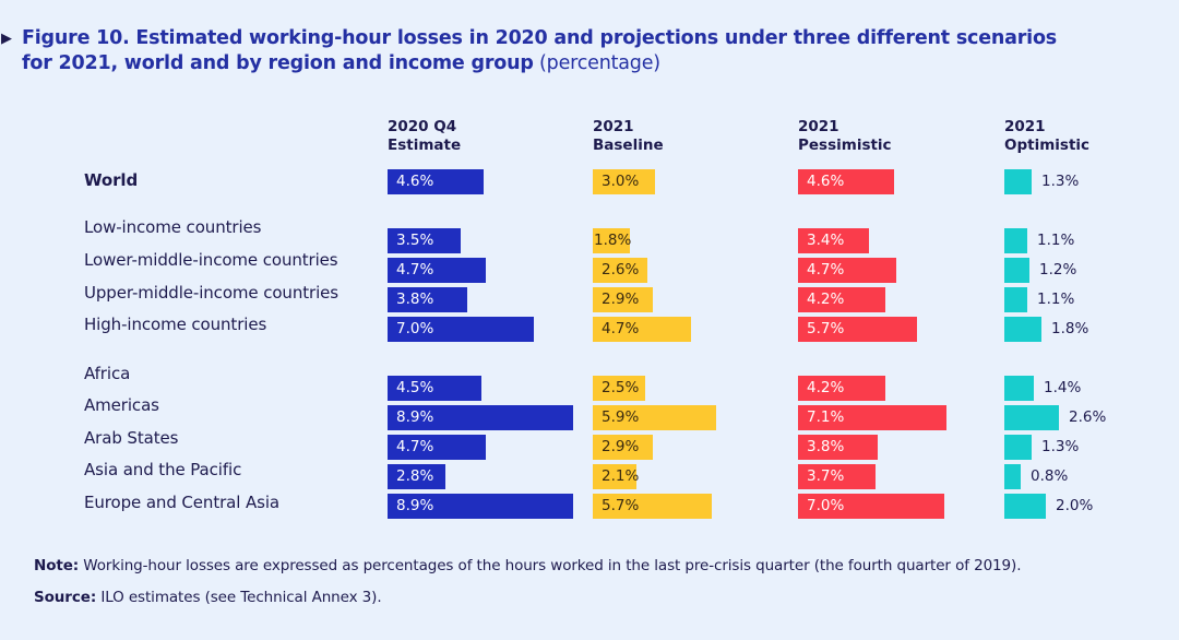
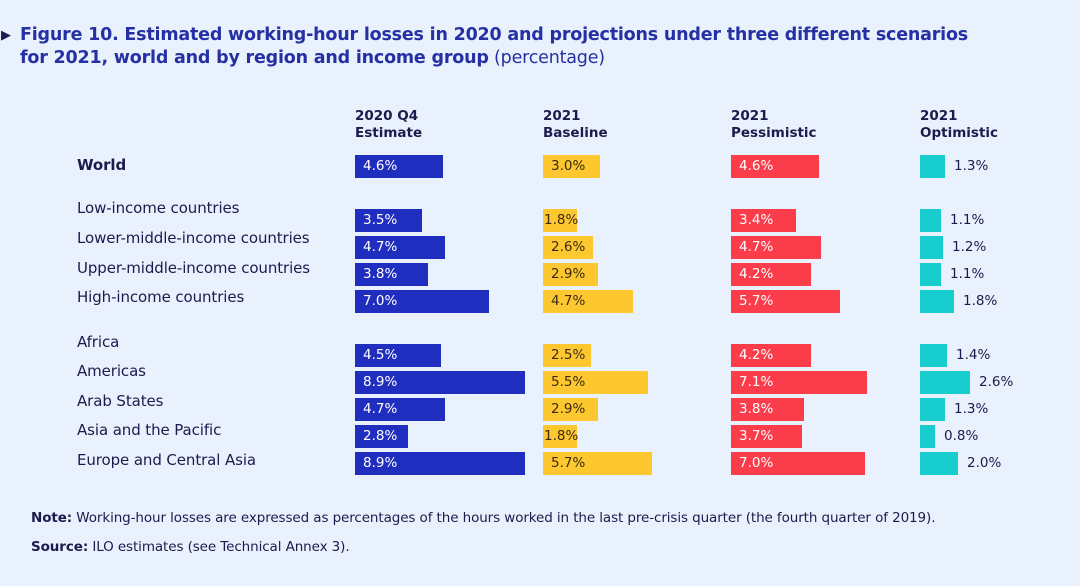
2021 Baseline/Americas: 5.9% -> 5.5%
2021 Baseline/Asia and the Pacific: 2.1% -> 1.8%
